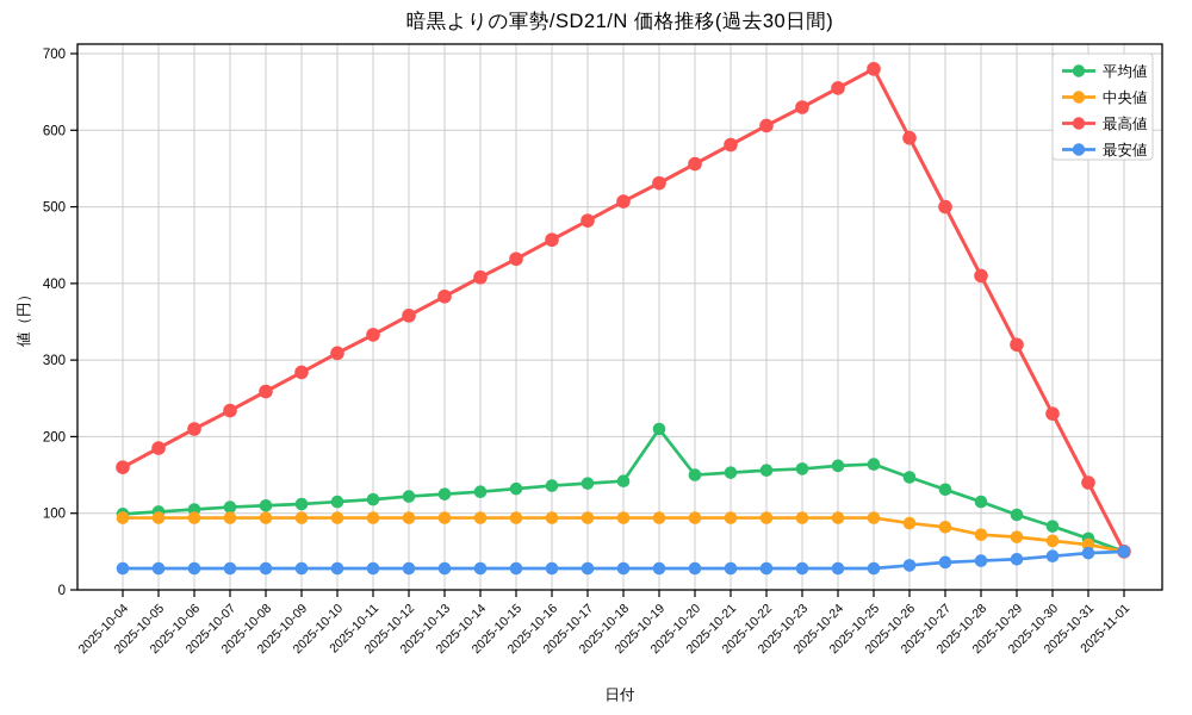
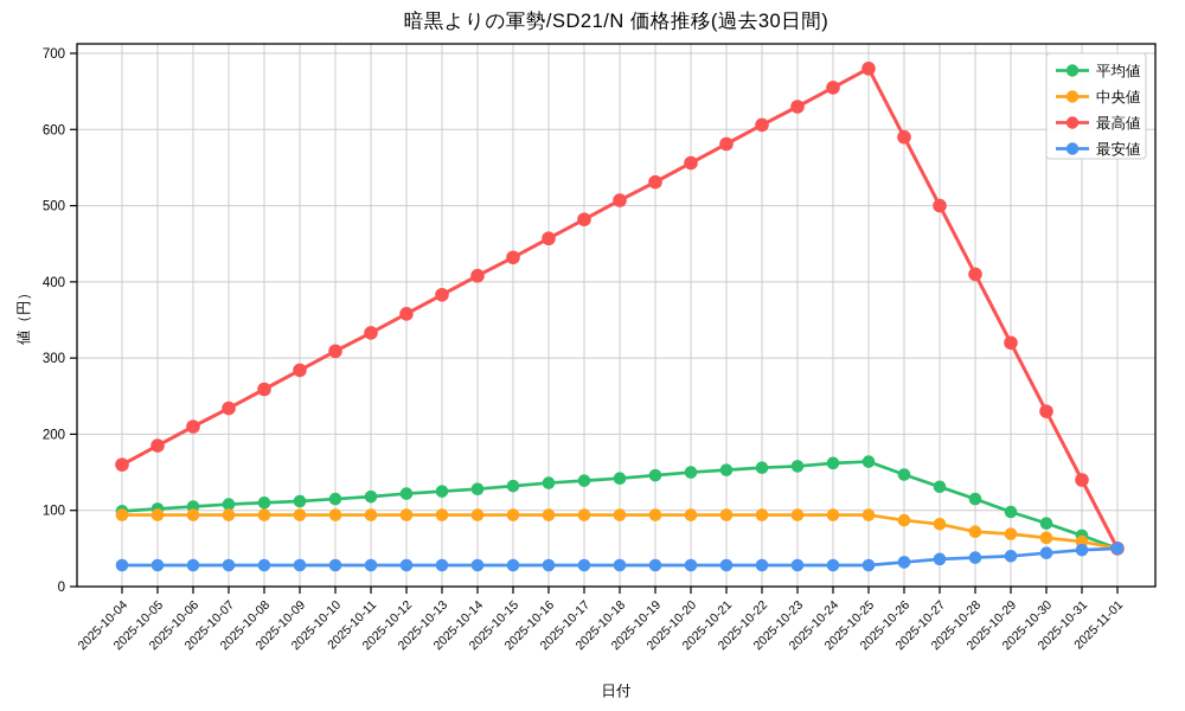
平均値/2025-10-19: 210 -> 150
